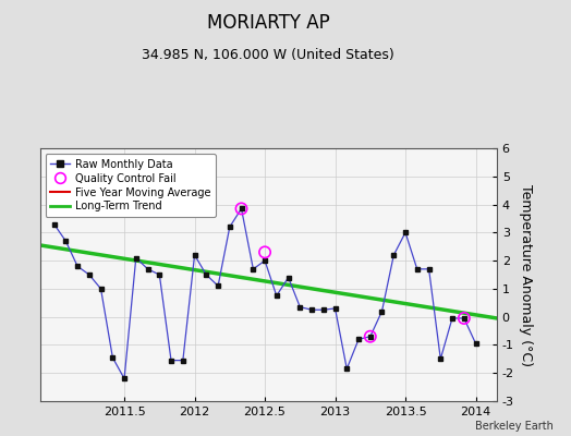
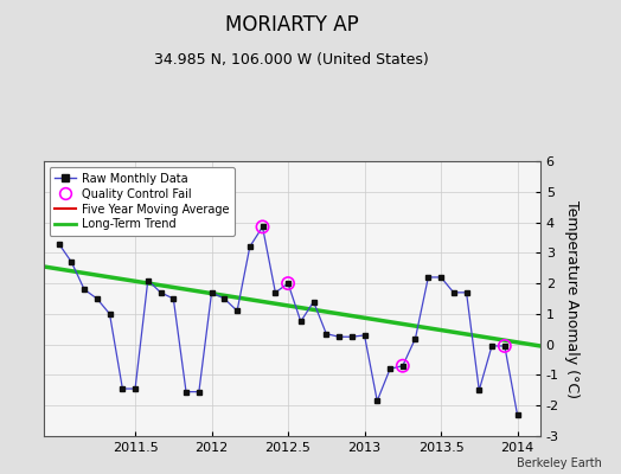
Raw Monthly Data/2011.5: -2.20 -> -1.45
Raw Monthly Data/2012: 2.20 -> 1.70
Quality Control Fail/2012.5: 2.30 -> 2.00
Raw Monthly Data/2013.5: 3.00 -> 2.20
Raw Monthly Data/2014: -0.95 -> -2.30
